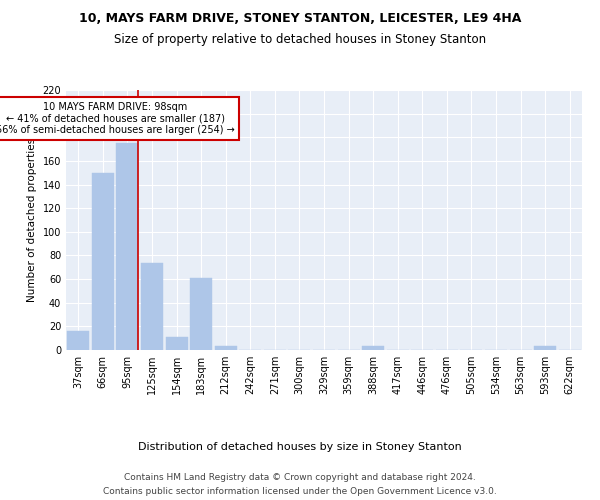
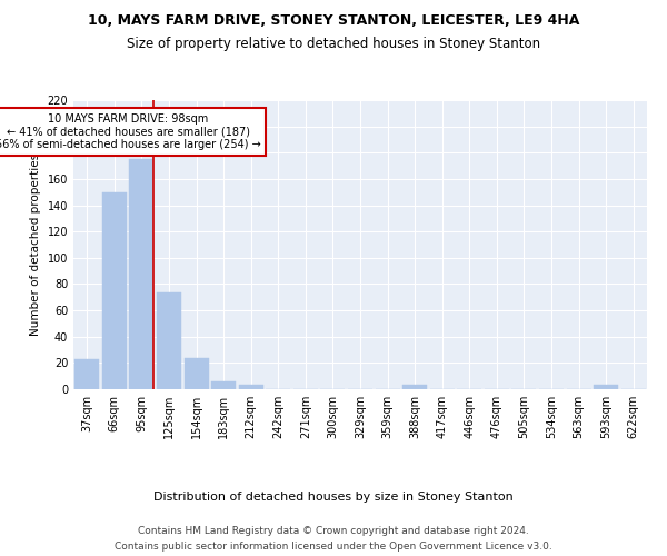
37sqm: 16 -> 23
154sqm: 11 -> 24
183sqm: 61 -> 6
